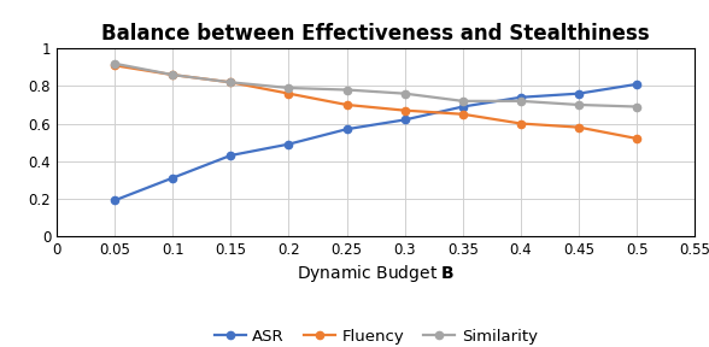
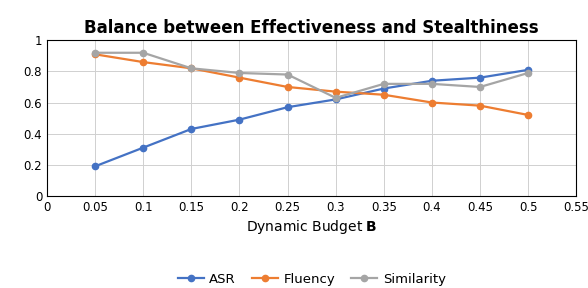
Similarity/0.1: 0.86 -> 0.92
Similarity/0.3: 0.76 -> 0.63
Similarity/0.5: 0.69 -> 0.79
